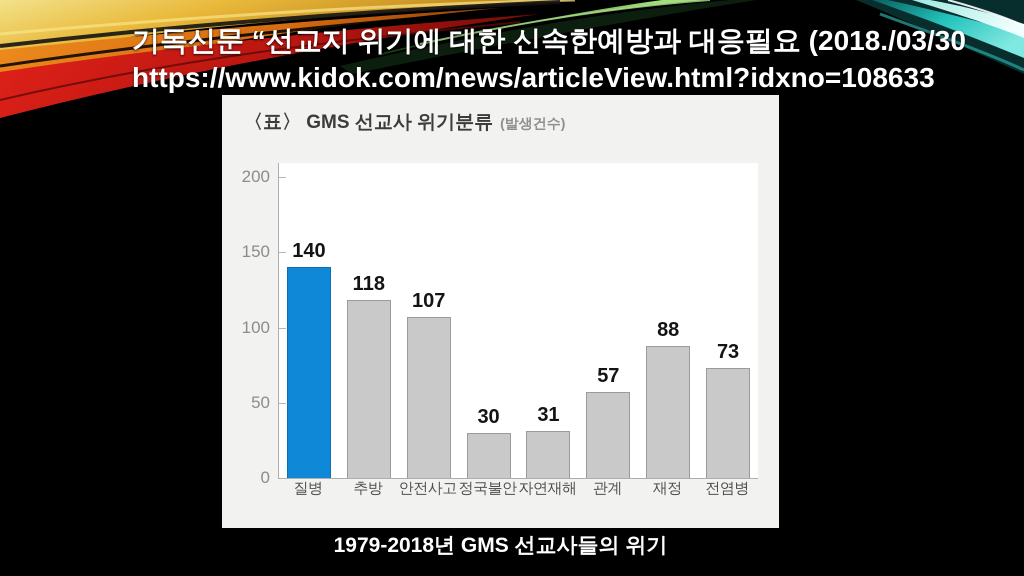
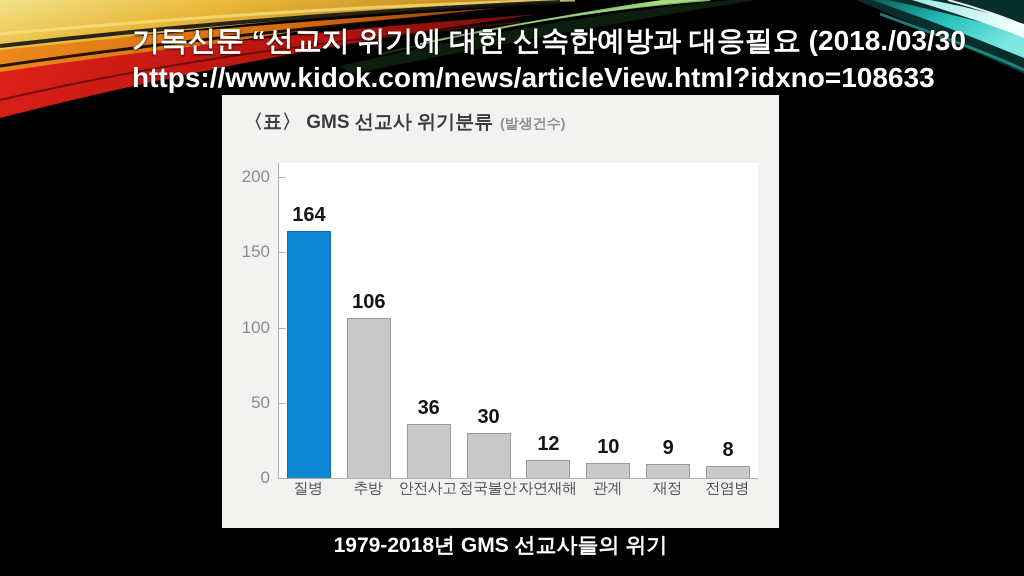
질병: 140 -> 164
추방: 118 -> 106
안전사고: 107 -> 36
자연재해: 31 -> 12
관계: 57 -> 10
재정: 88 -> 9
전염병: 73 -> 8
